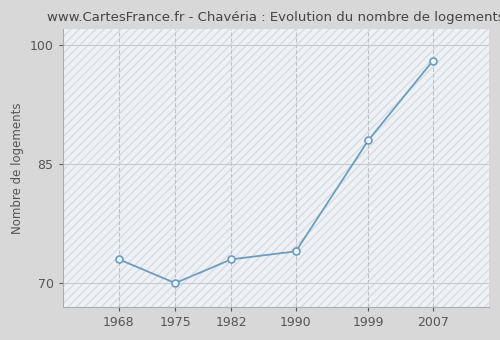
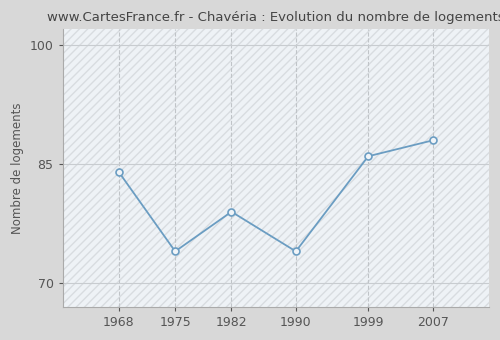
1968: 73 -> 84
1975: 70 -> 74
1982: 73 -> 79
1999: 88 -> 86
2007: 98 -> 88
